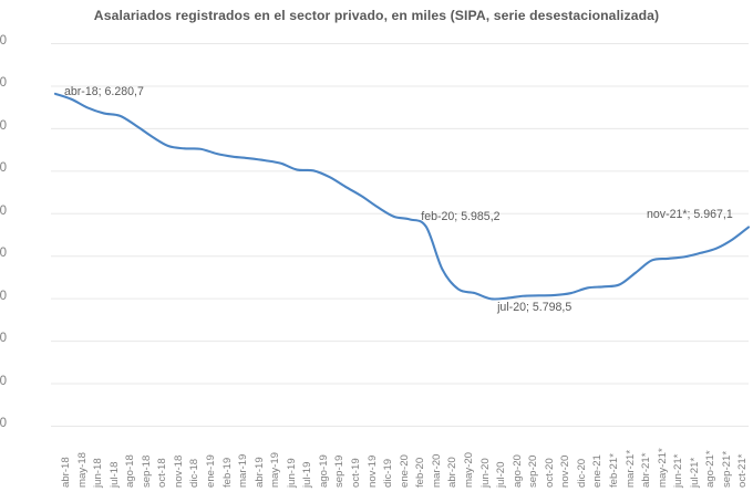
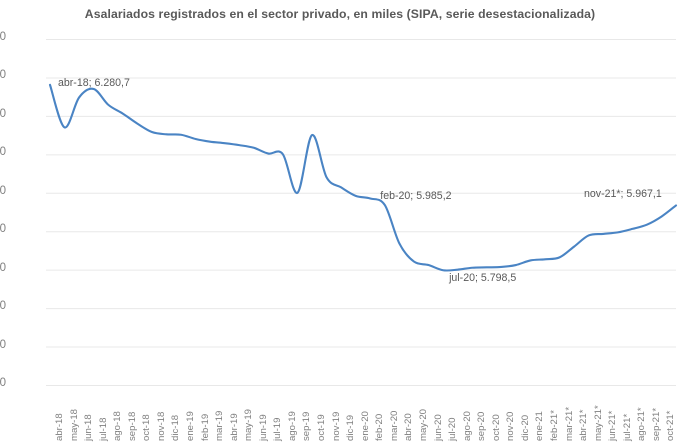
may-18: 6270 -> 6170
jul-18: 6240 -> 6270
sep-19: 6080 -> 6000
oct-19: 6060 -> 6150
